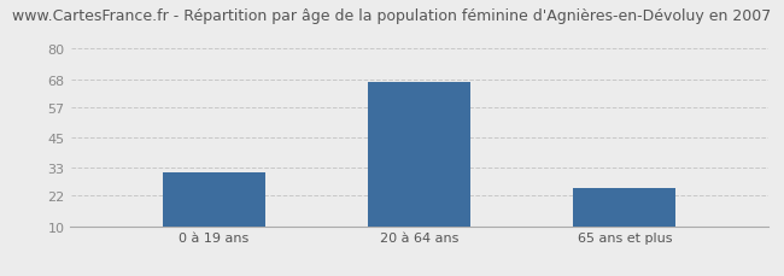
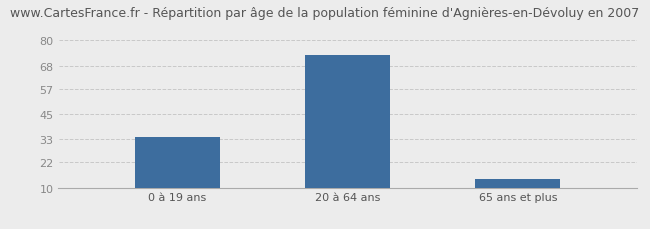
0 à 19 ans: 31 -> 34
20 à 64 ans: 67 -> 73
65 ans et plus: 25 -> 14
